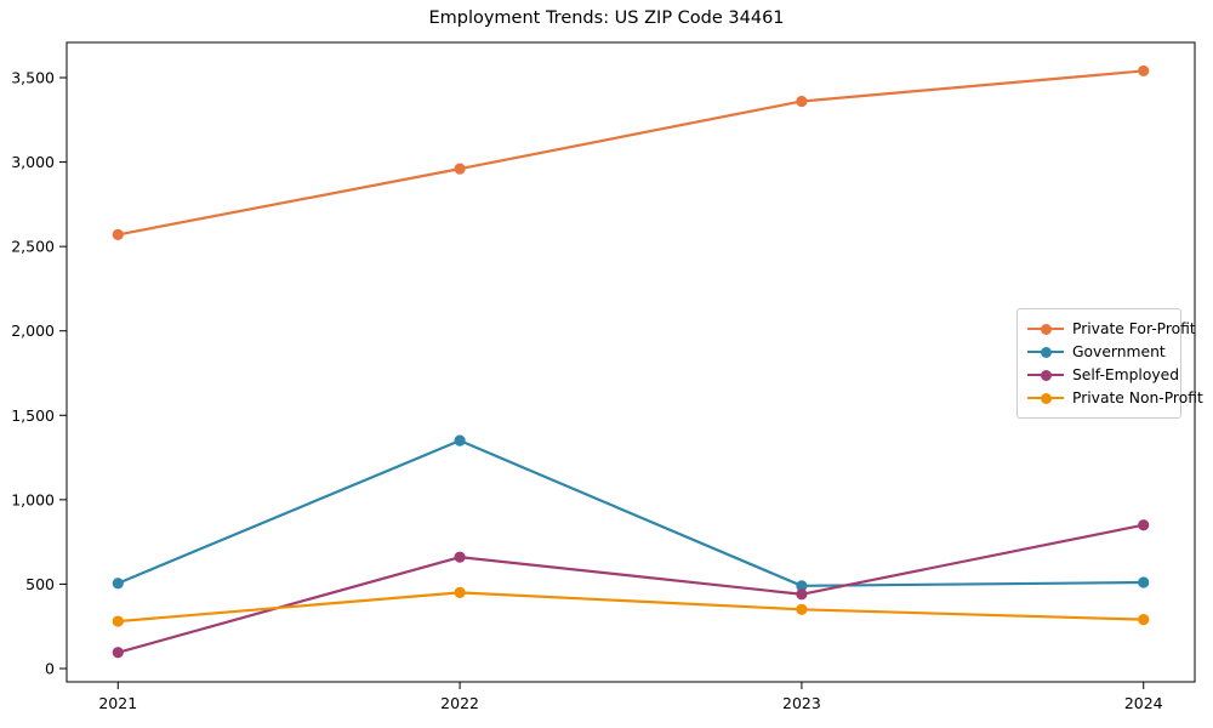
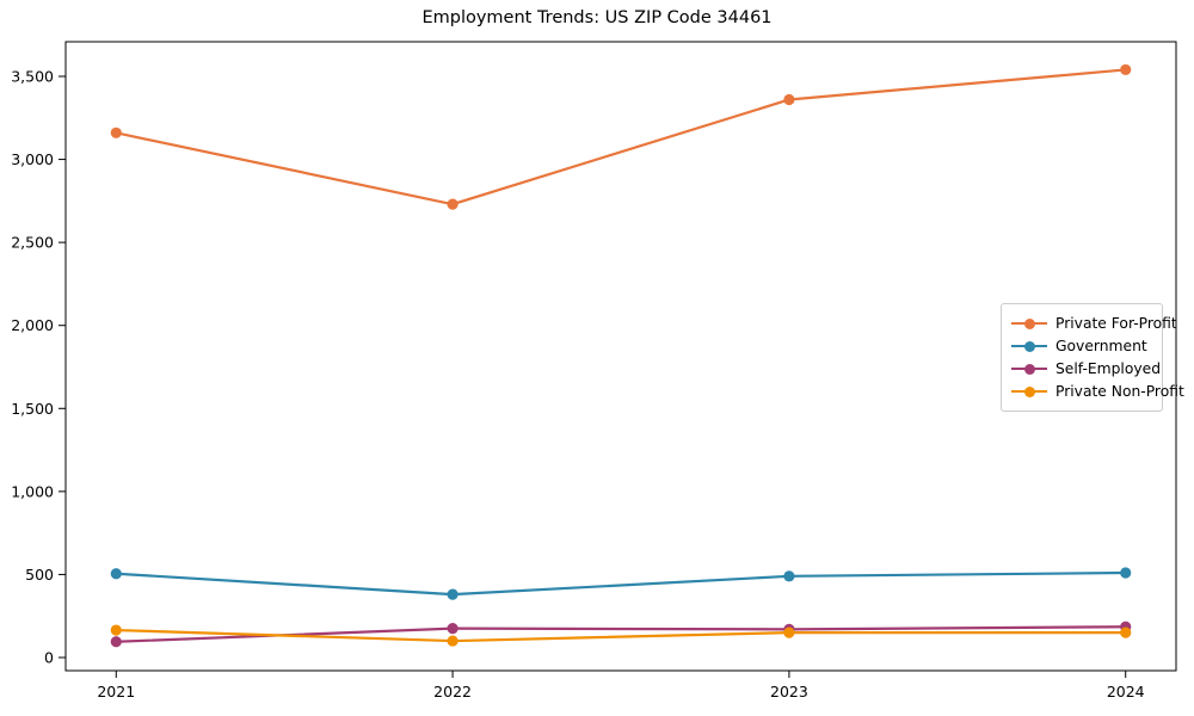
Private For-Profit/2021: 2570 -> 3160
Private Non-Profit/2021: 280 -> 160
Private For-Profit/2022: 2960 -> 2730
Government/2022: 1350 -> 380
Self-Employed/2022: 660 -> 180
Private Non-Profit/2022: 450 -> 100
Self-Employed/2023: 440 -> 170
Private Non-Profit/2023: 350 -> 150
Self-Employed/2024: 850 -> 180
Private Non-Profit/2024: 290 -> 150
